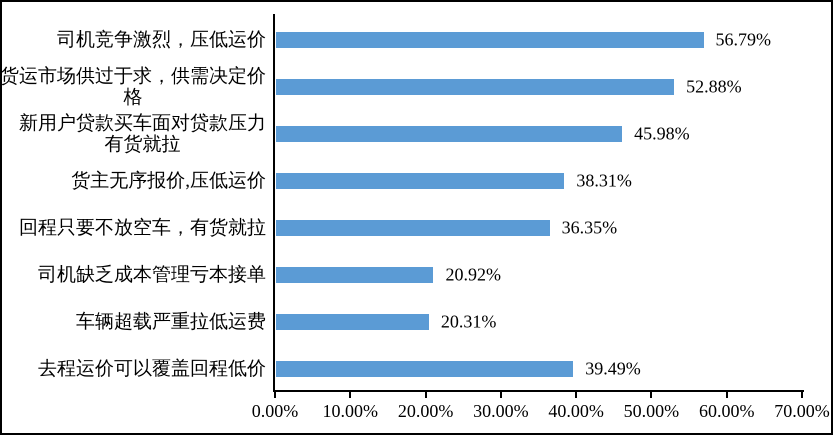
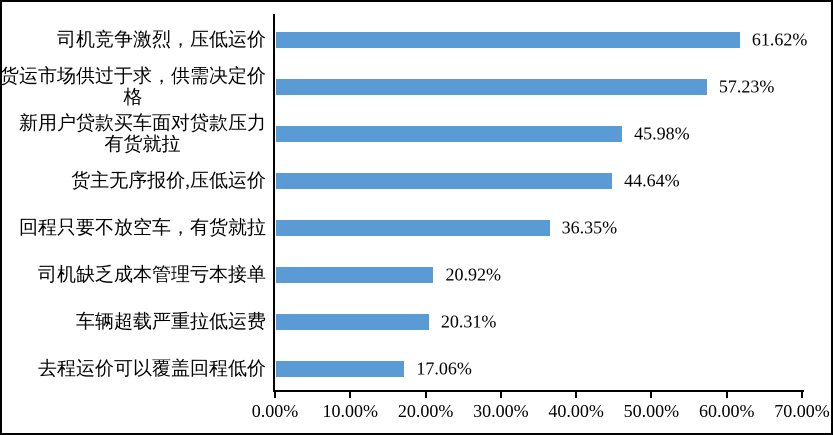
司机竞争激烈，压低运价: 56.79% -> 61.62%
货运市场供过于求，供需决定价 格: 52.88% -> 57.23%
货主无序报价,压低运价: 38.31% -> 44.64%
去程运价可以覆盖回程低价: 39.49% -> 17.06%
